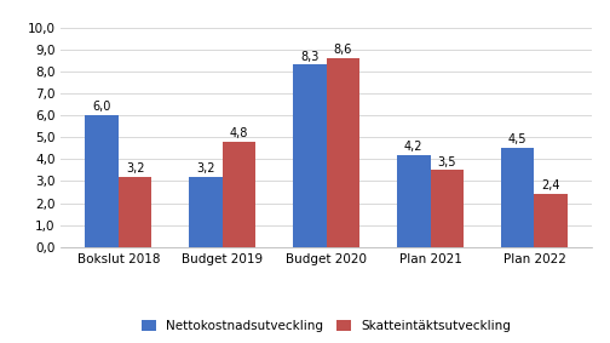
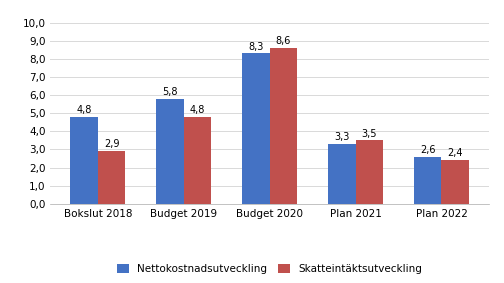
Nettokostnadsutveckling/Bokslut 2018: 6,0 -> 4,8
Skatteintäktsutveckling/Bokslut 2018: 3,2 -> 2,9
Nettokostnadsutveckling/Budget 2019: 3,2 -> 5,8
Nettokostnadsutveckling/Plan 2021: 4,2 -> 3,3
Nettokostnadsutveckling/Plan 2022: 4,5 -> 2,6
